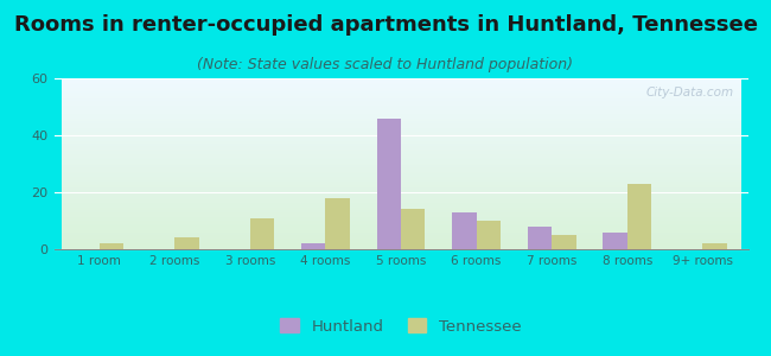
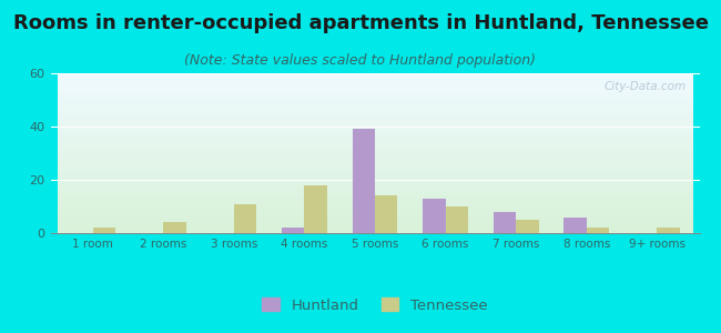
Huntland/5 rooms: 46 -> 39
Tennessee/8 rooms: 23 -> 2
